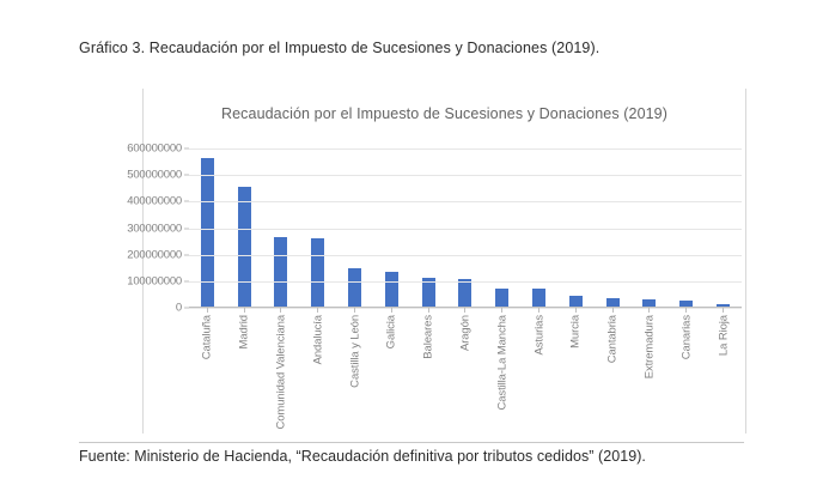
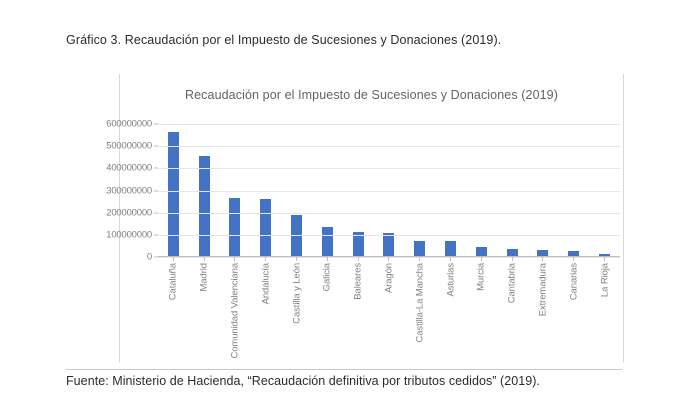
Castilla y León: 150000000 -> 190000000
